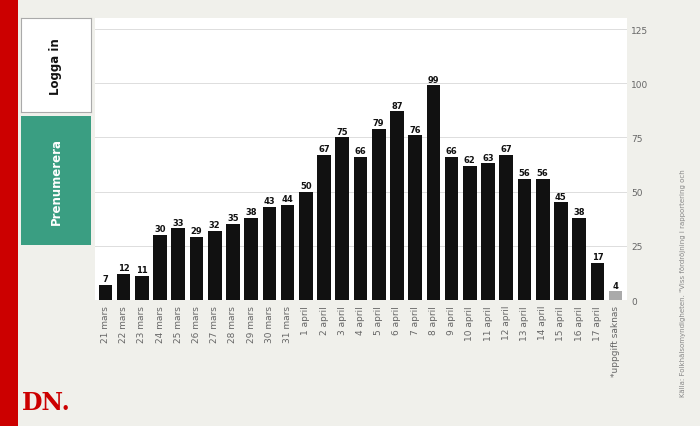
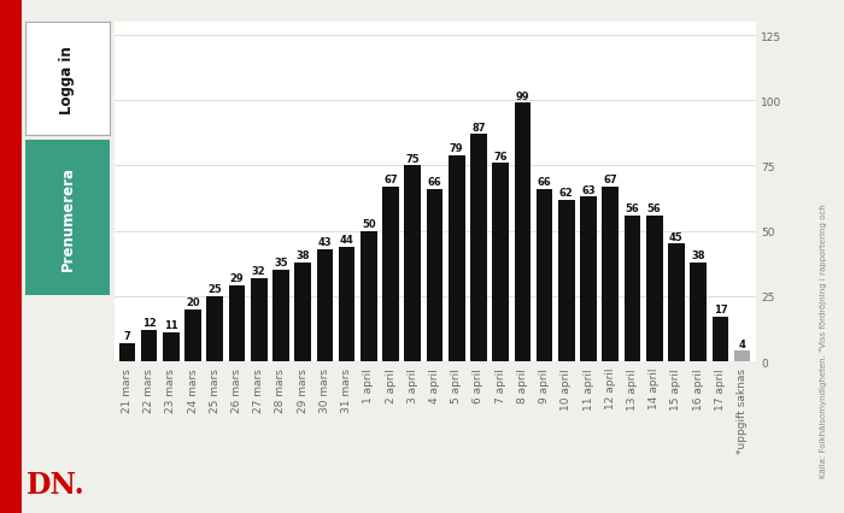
24 mars: 30 -> 20
25 mars: 33 -> 25
